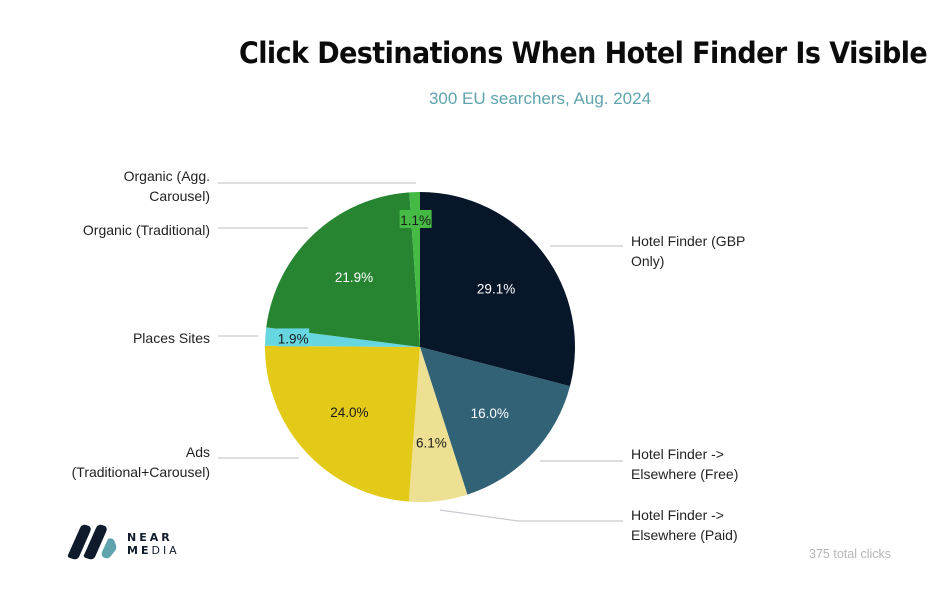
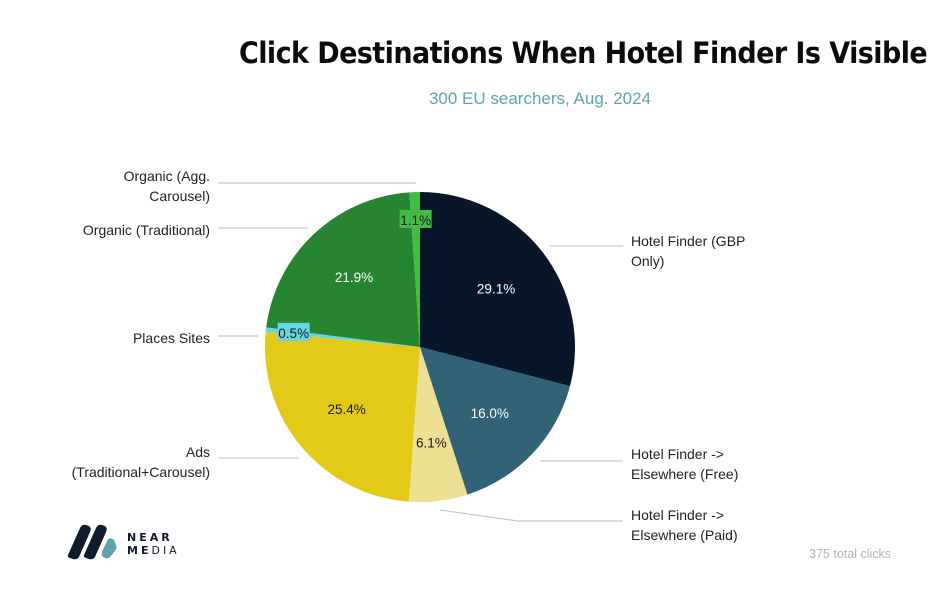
Ads (Traditional+Carousel): 24.0% -> 25.4%
Places Sites: 1.9% -> 0.5%
